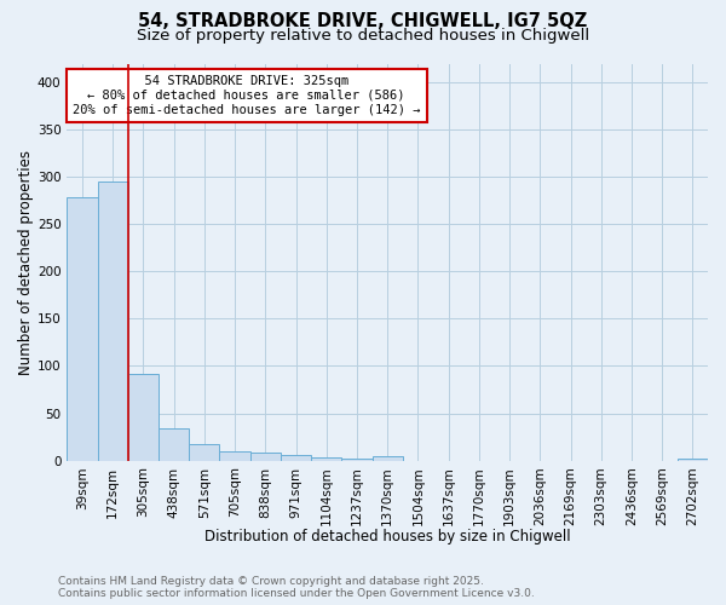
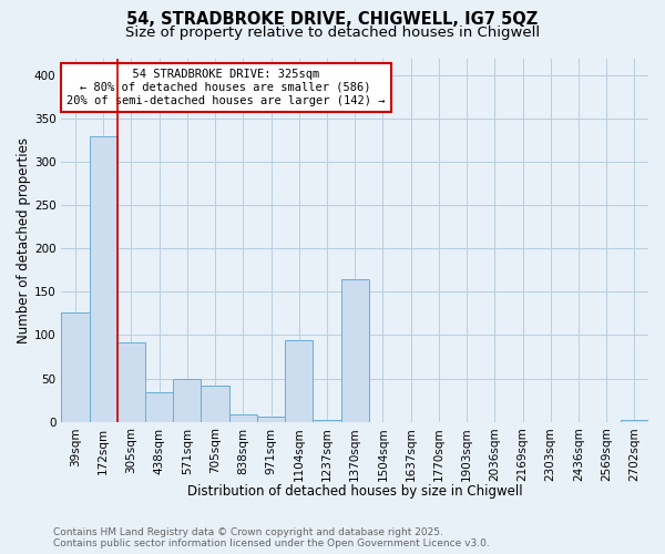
39sqm: 278 -> 126
172sqm: 295 -> 330
571sqm: 18 -> 50
705sqm: 10 -> 42
1104sqm: 3 -> 94
1370sqm: 5 -> 164
